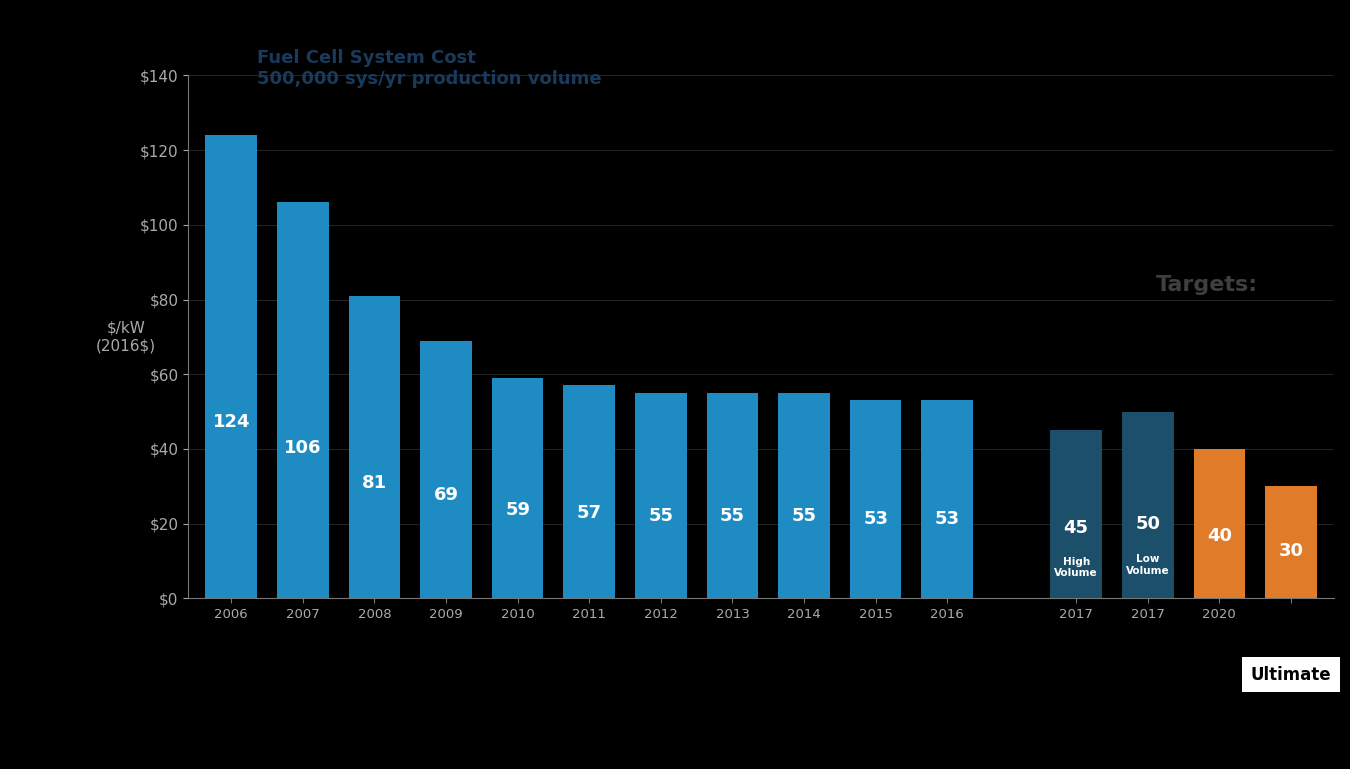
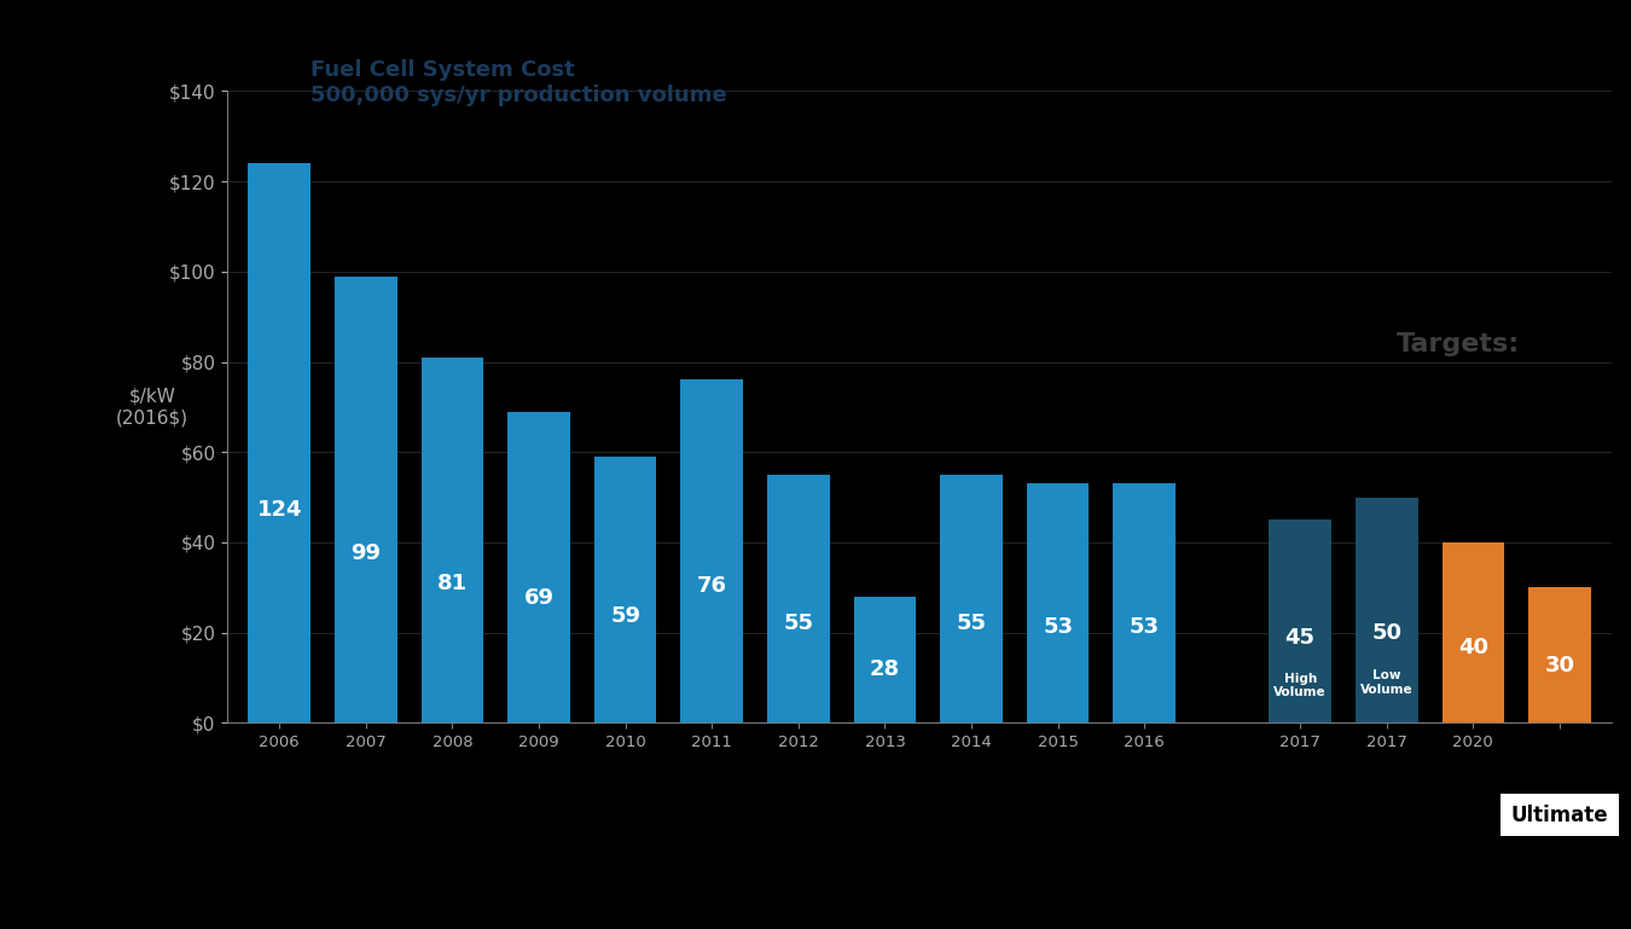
2007: 106 -> 99
2011: 57 -> 76
2013: 55 -> 28
